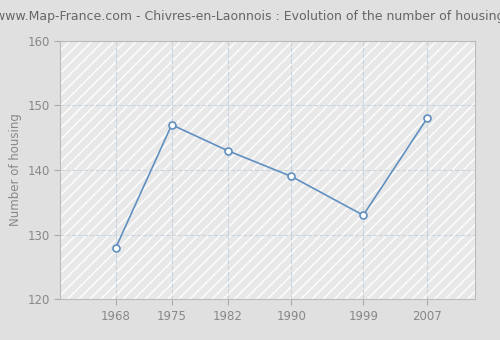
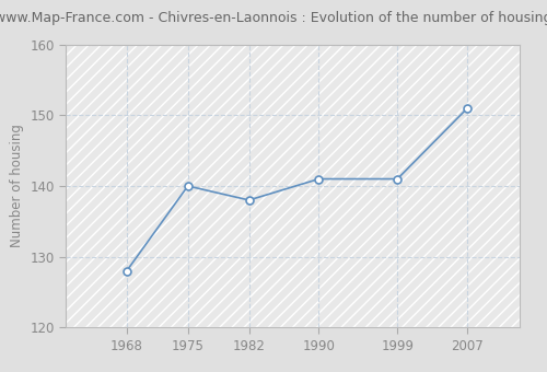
1975: 147 -> 140
1982: 143 -> 138
1990: 139 -> 141
1999: 133 -> 141
2007: 148 -> 151
